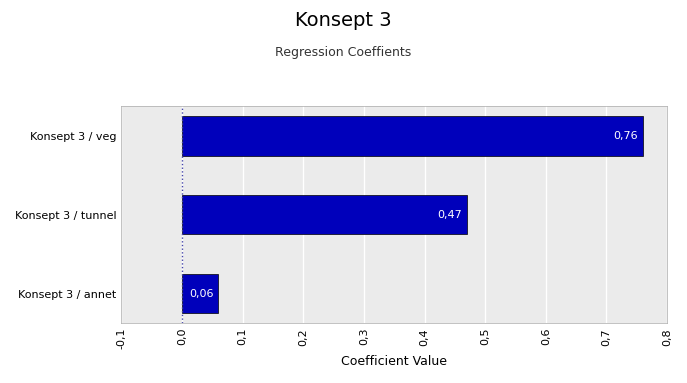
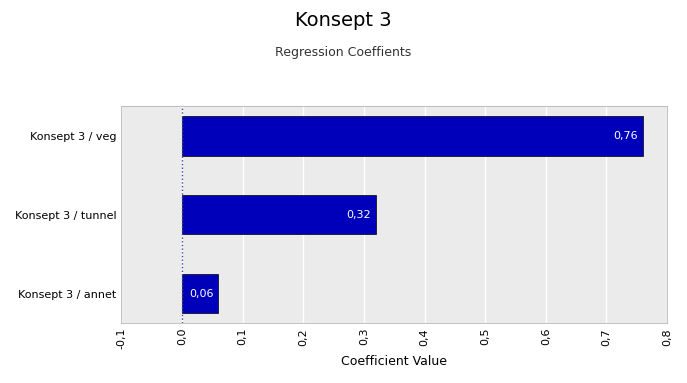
Konsept 3 / tunnel: 0,47 -> 0,32
